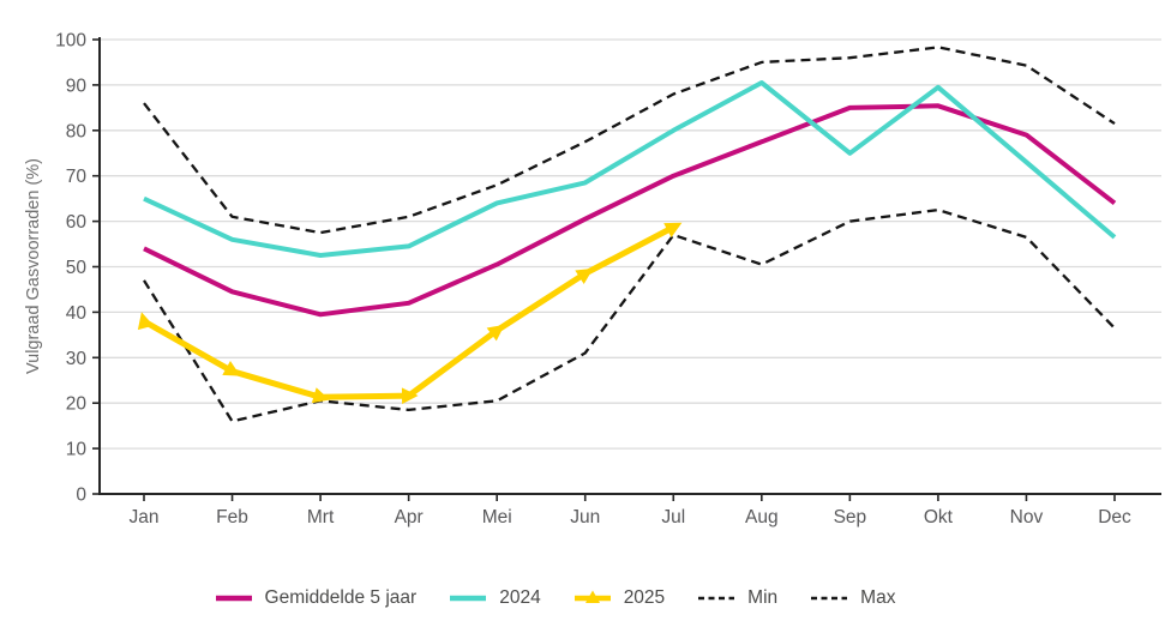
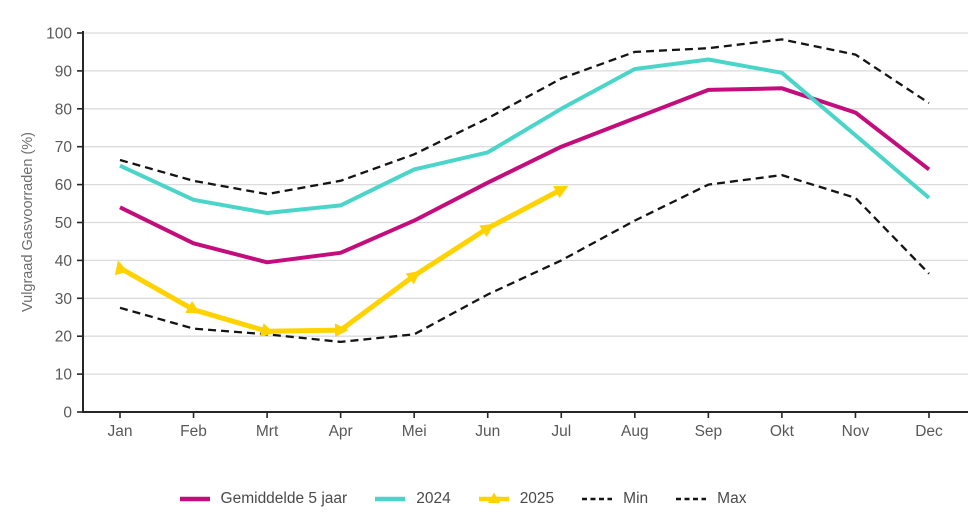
Min/Jan: 47 -> 28
Max/Jan: 86 -> 66
Min/Feb: 16 -> 22
Min/Jul: 57 -> 40
2024/Sep: 75 -> 93
